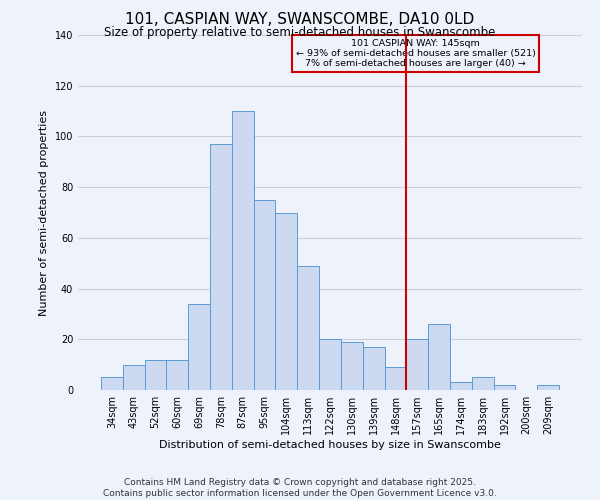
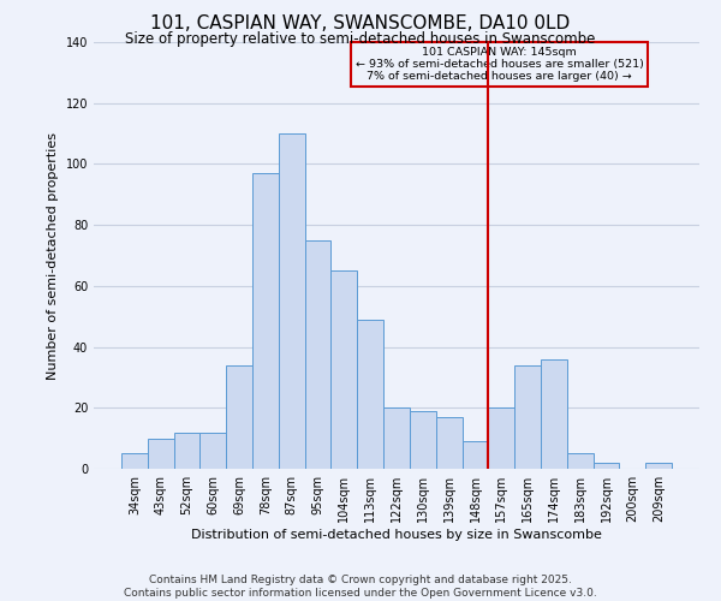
104sqm: 70 -> 65
165sqm: 26 -> 34
174sqm: 3 -> 36
